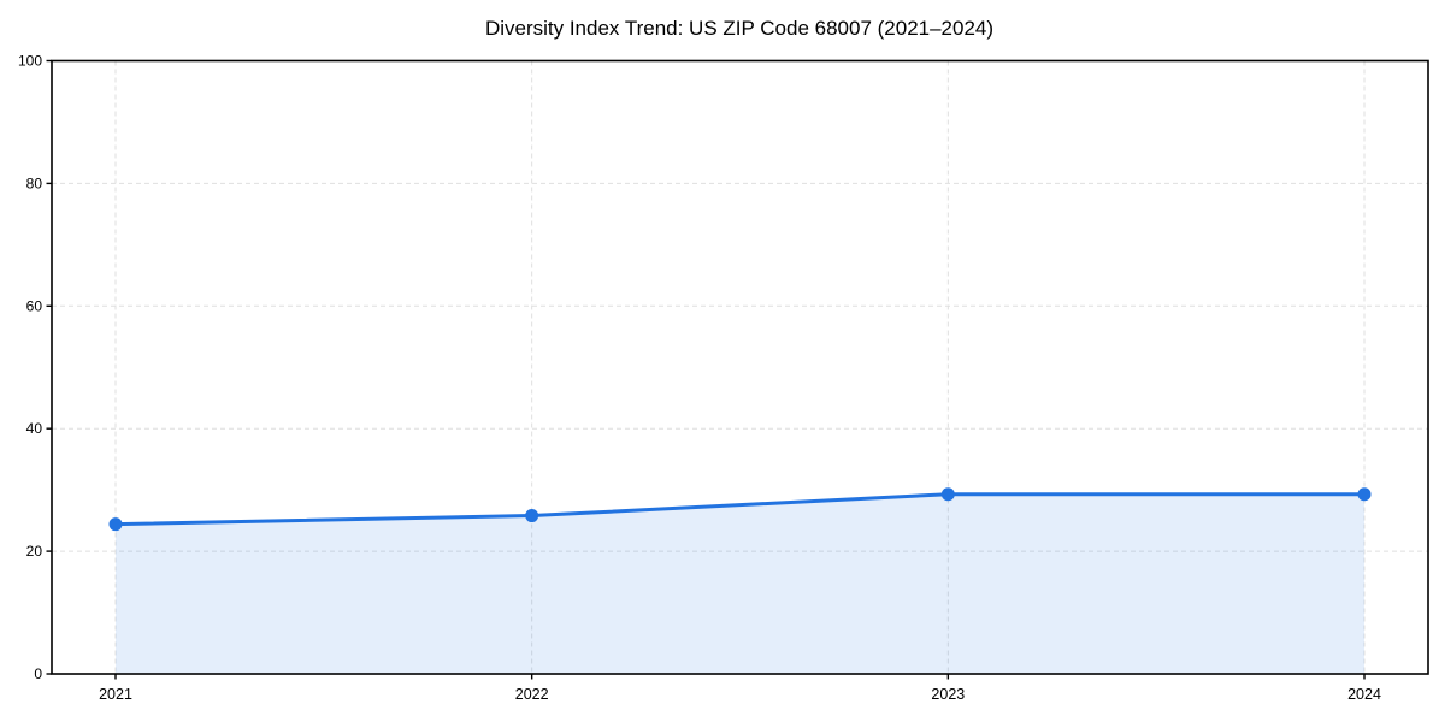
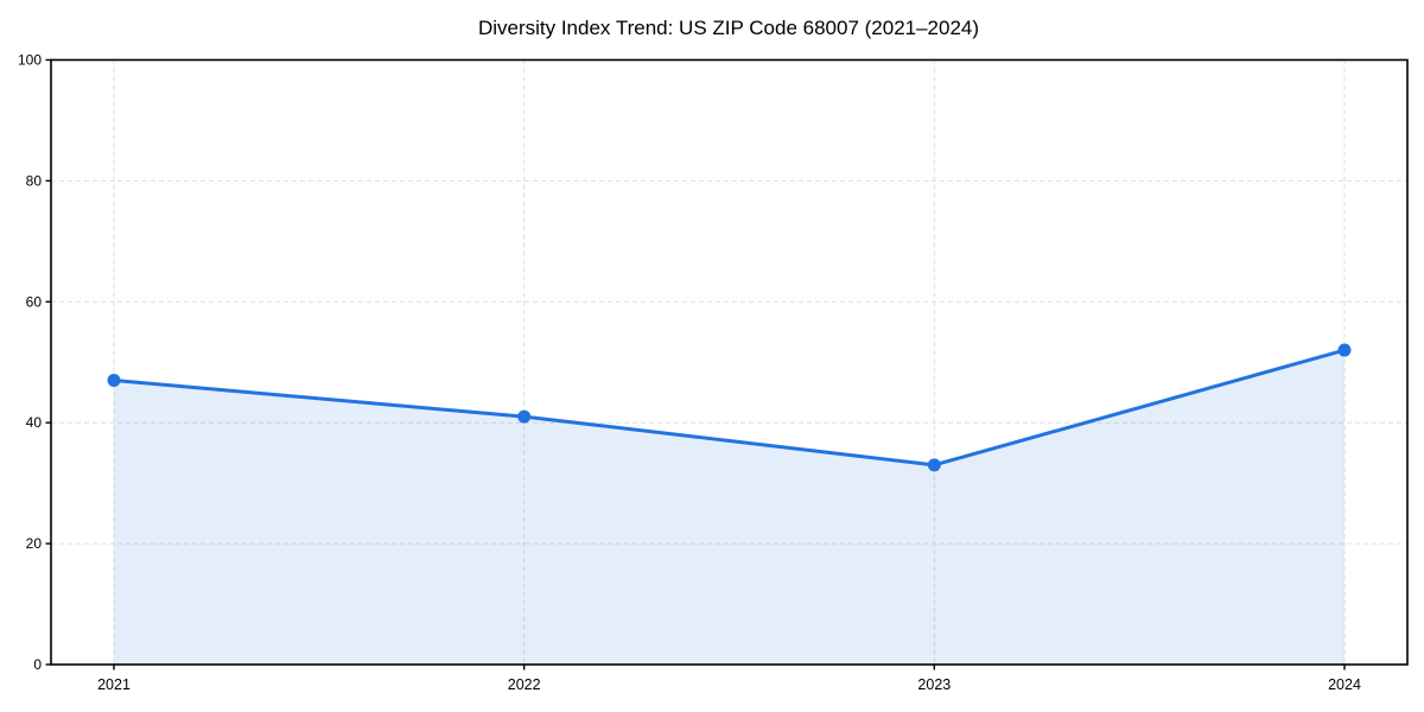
2021: 24 -> 47
2022: 26 -> 41
2023: 29 -> 33
2024: 29 -> 52
